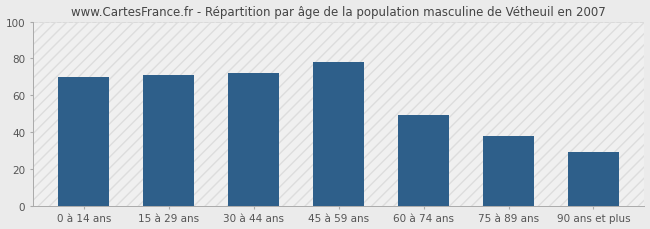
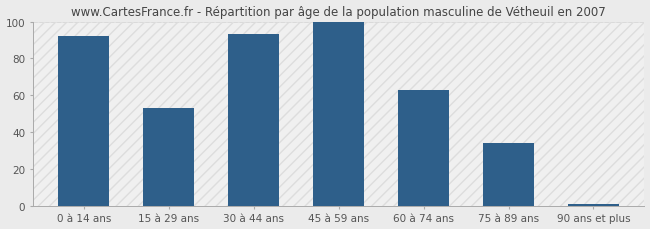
0 à 14 ans: 70 -> 92
15 à 29 ans: 71 -> 53
30 à 44 ans: 72 -> 93
45 à 59 ans: 78 -> 100
60 à 74 ans: 49 -> 63
75 à 89 ans: 38 -> 34
90 ans et plus: 29 -> 1
